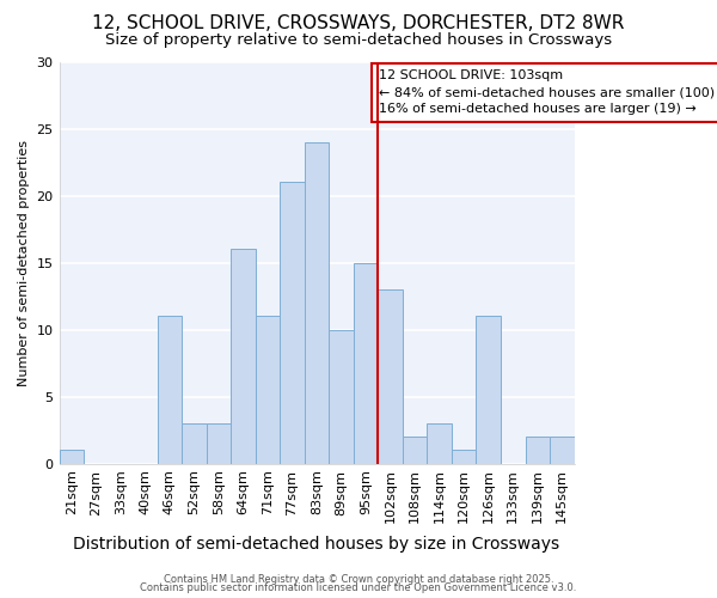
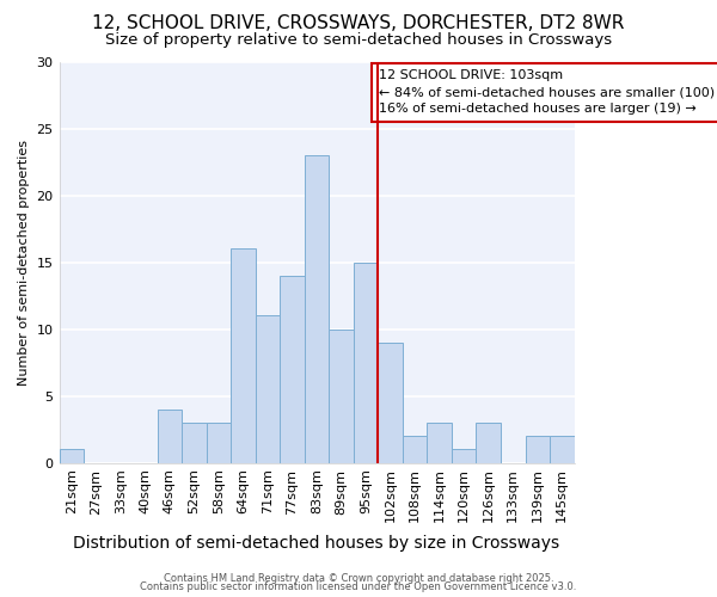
46sqm: 11 -> 4
77sqm: 21 -> 14
83sqm: 24 -> 23
102sqm: 13 -> 9
126sqm: 11 -> 3
